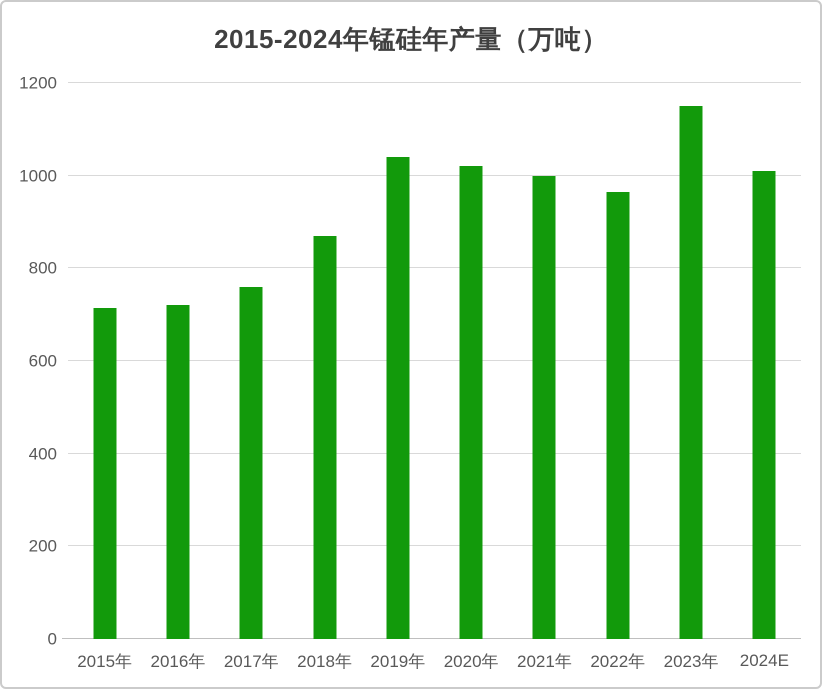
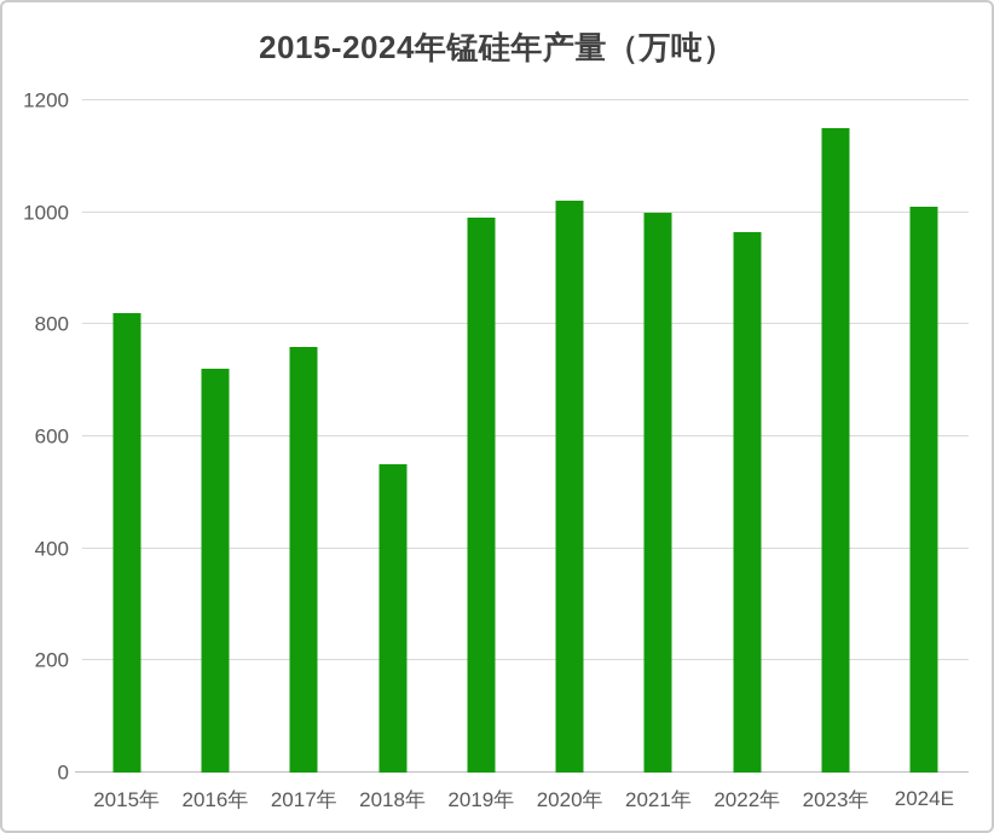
2015年: 720 -> 820
2018年: 870 -> 550
2019年: 1040 -> 990
